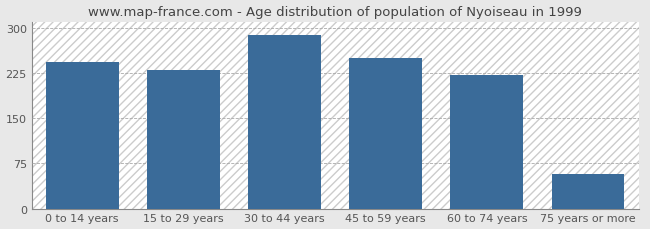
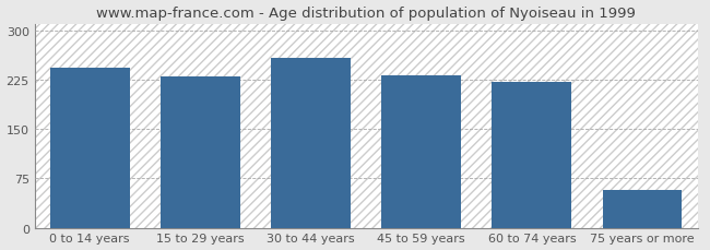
30 to 44 years: 288 -> 258
45 to 59 years: 250 -> 231
